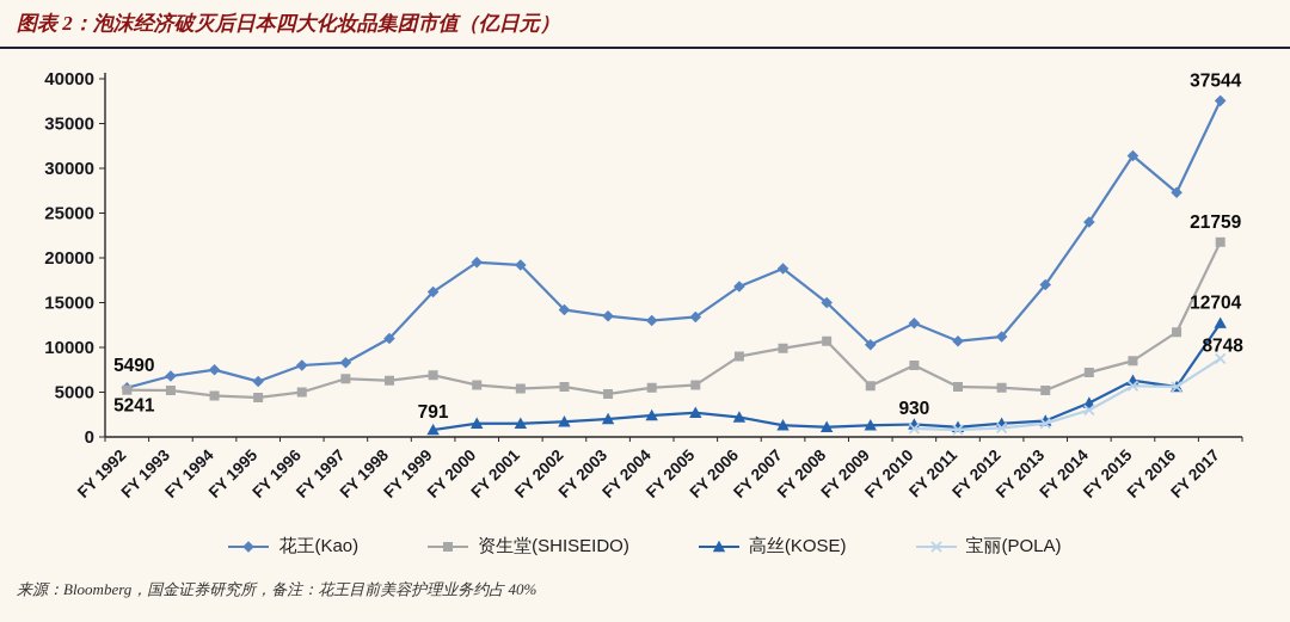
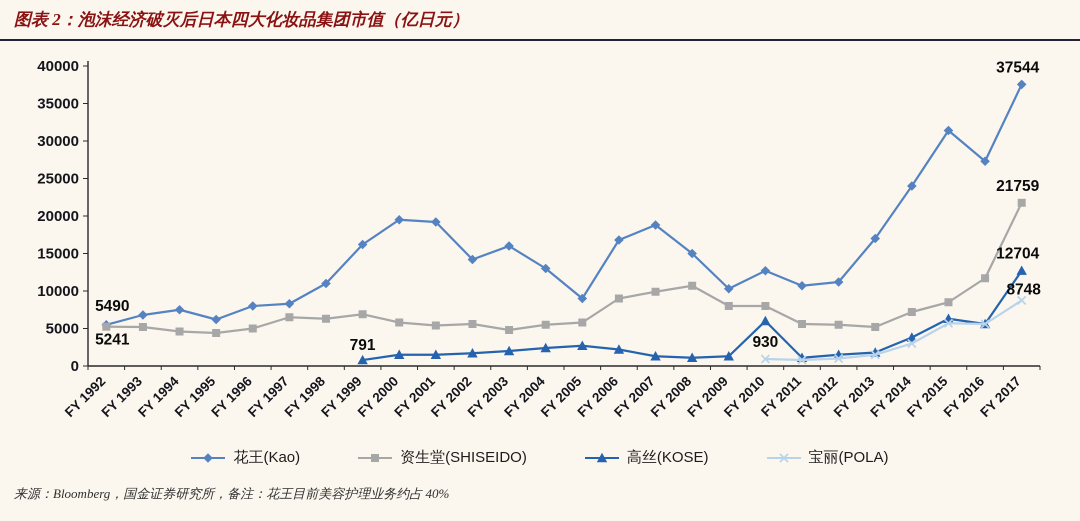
花王(Kao)/FY 2003: 14000 -> 16000
花王(Kao)/FY 2005: 13000 -> 9000
资生堂(SHISEIDO)/FY 2009: 6000 -> 8000
高丝(KOSE)/FY 2010: 1000 -> 6000
